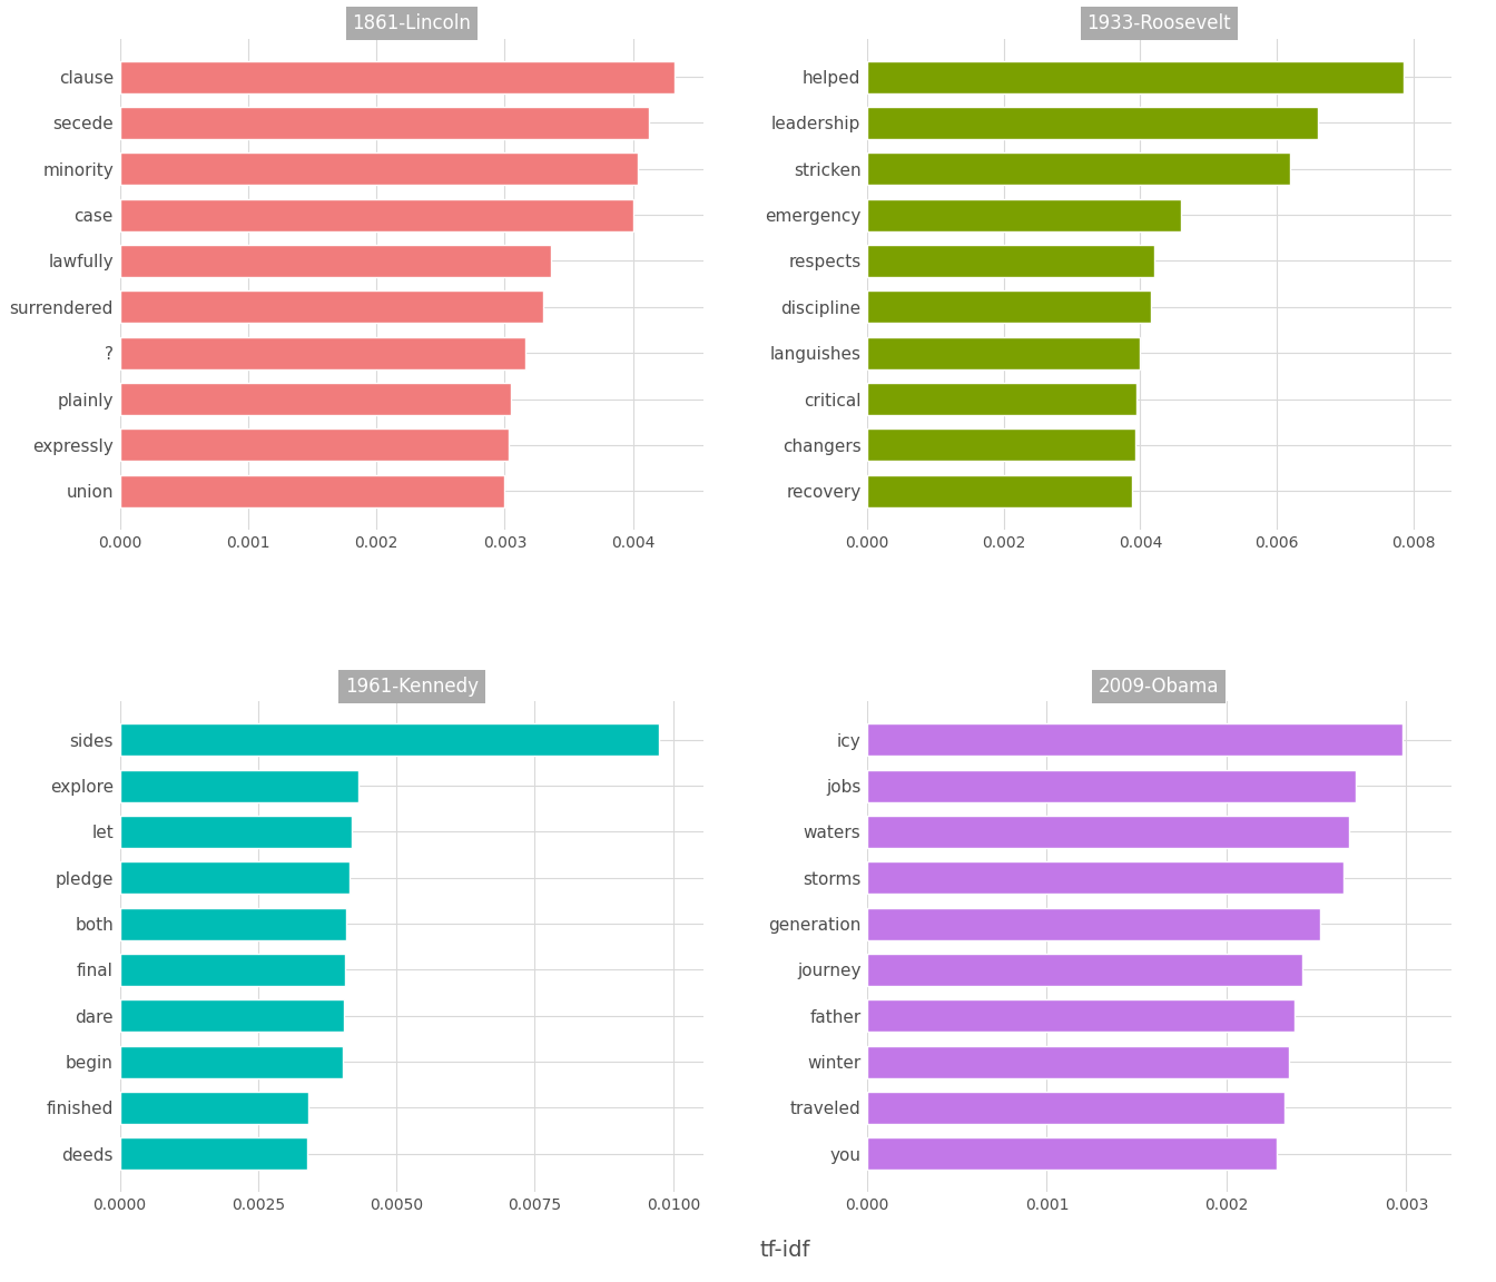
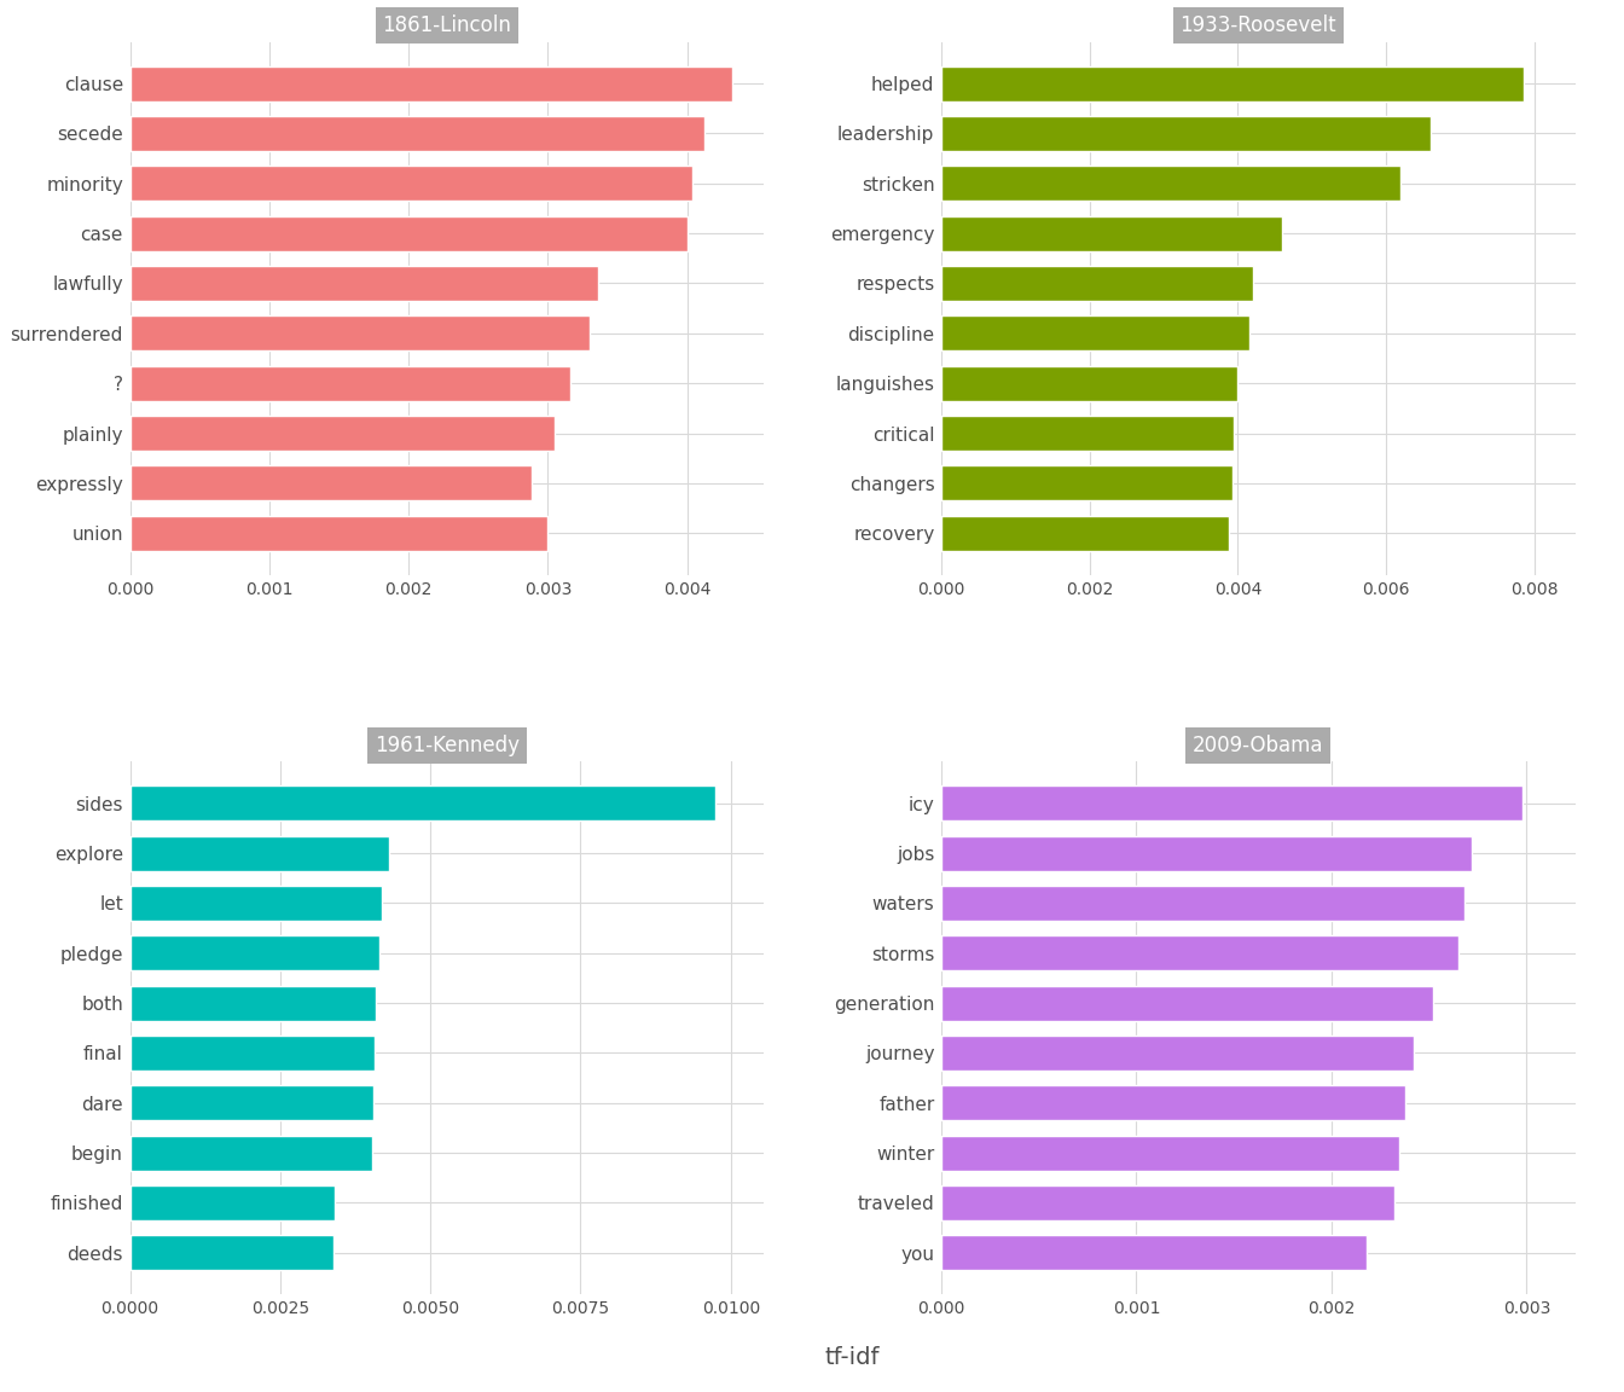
1861-Lincoln/expressly: 0.00303 -> 0.00288
2009-Obama/you: 0.00228 -> 0.00218
